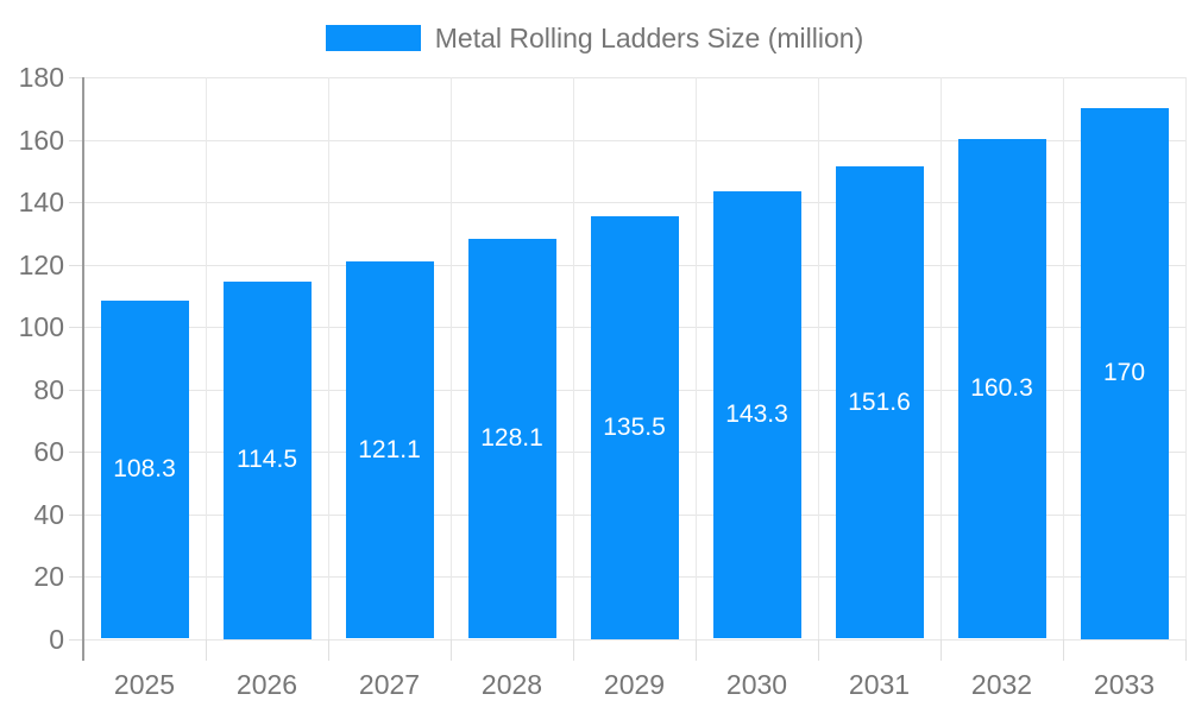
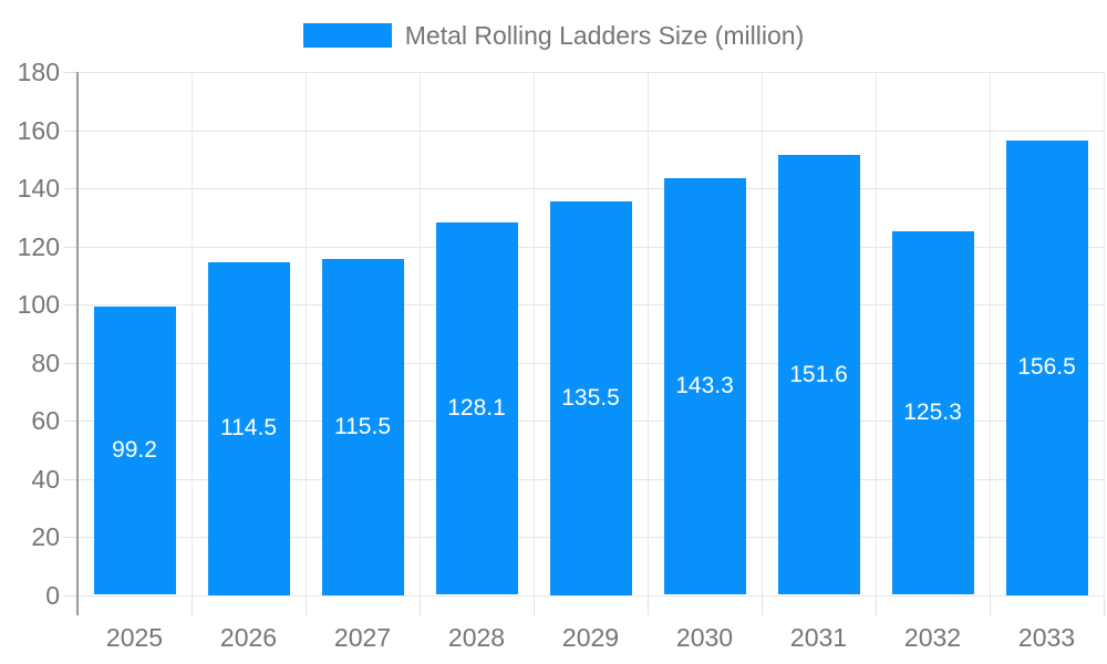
2025: 108.3 -> 99.2
2027: 121.1 -> 115.5
2032: 160.3 -> 125.3
2033: 170 -> 156.5
